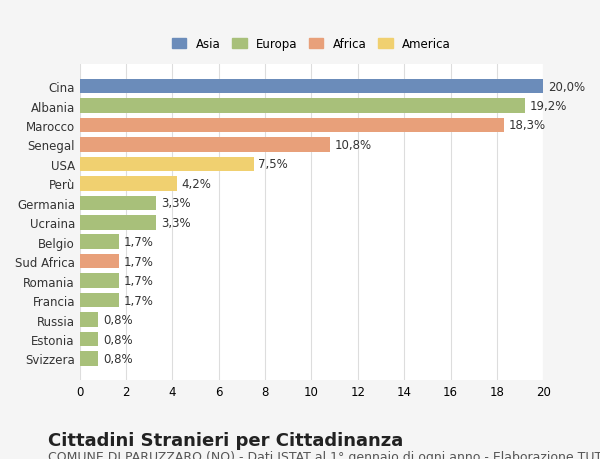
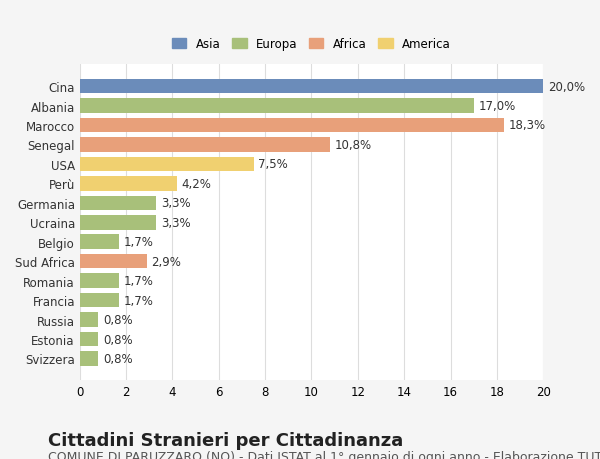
Albania: 19,2% -> 17,0%
Sud Africa: 1,7% -> 2,9%
